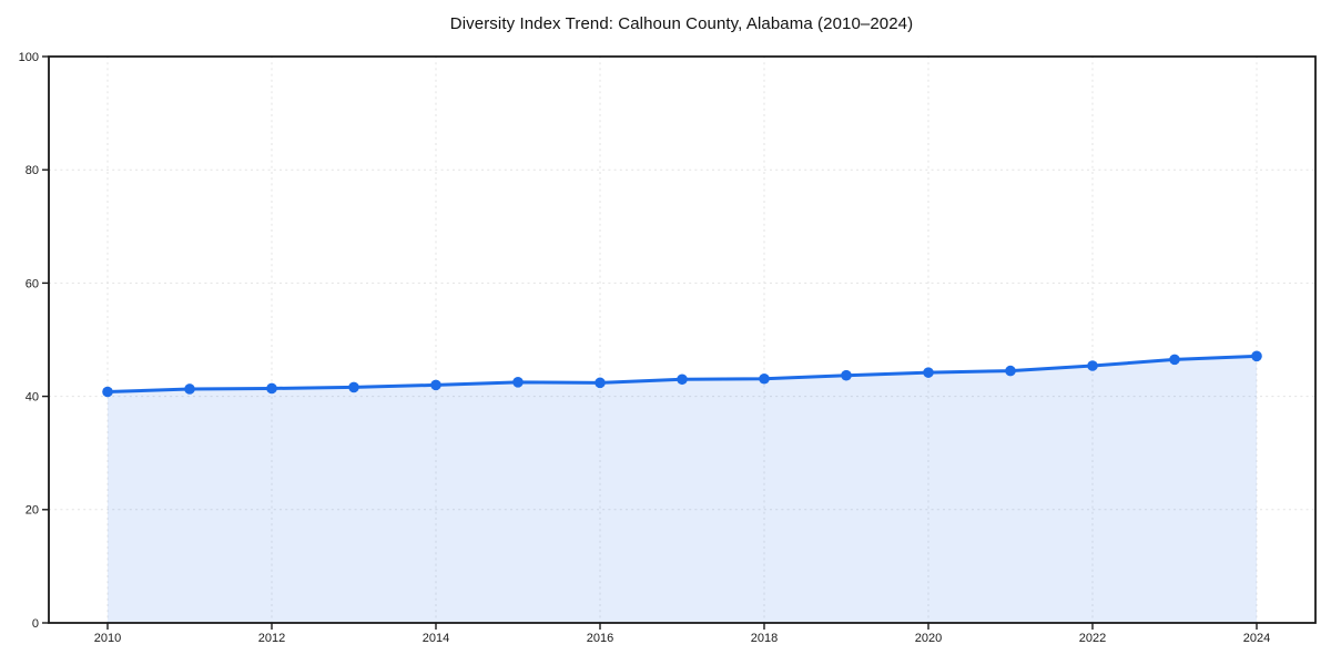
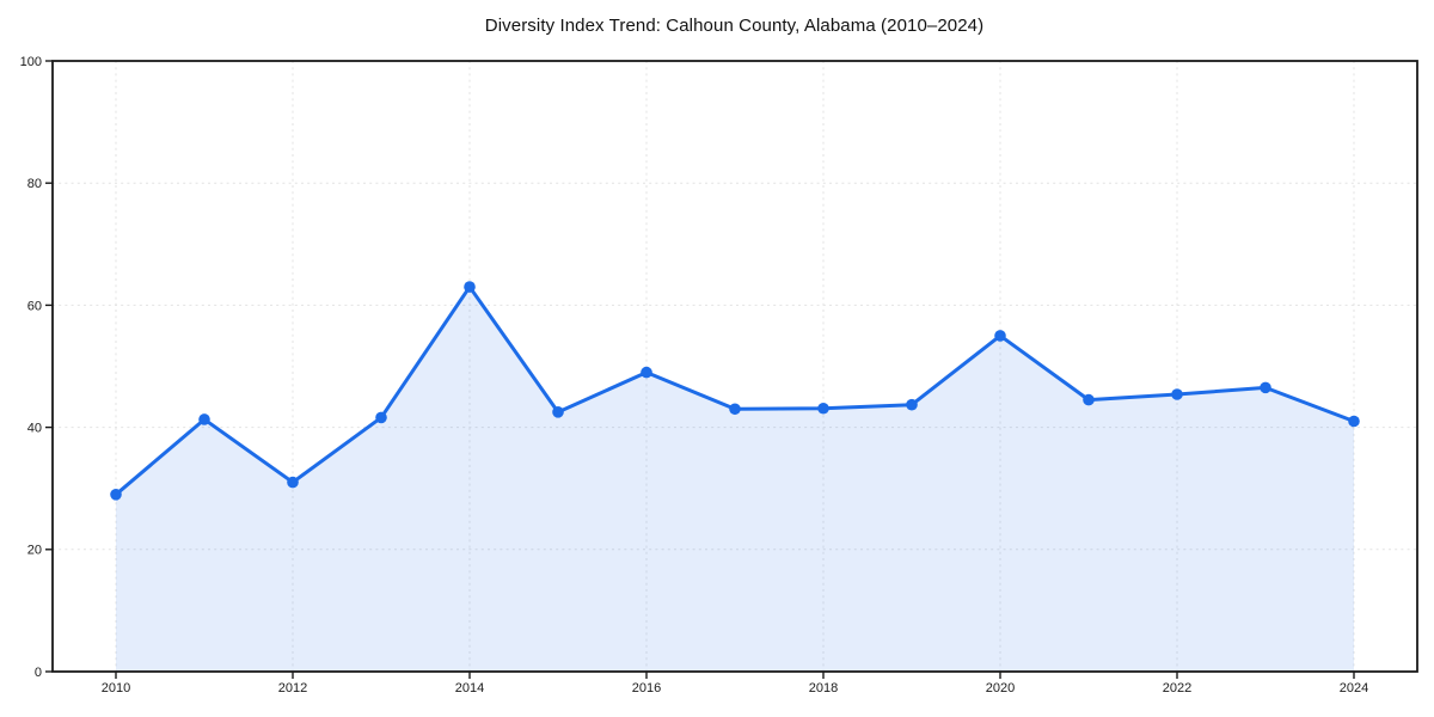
2010: 41 -> 29
2012: 41 -> 31
2014: 42 -> 63
2016: 42 -> 49
2020: 44 -> 55
2024: 47 -> 41
